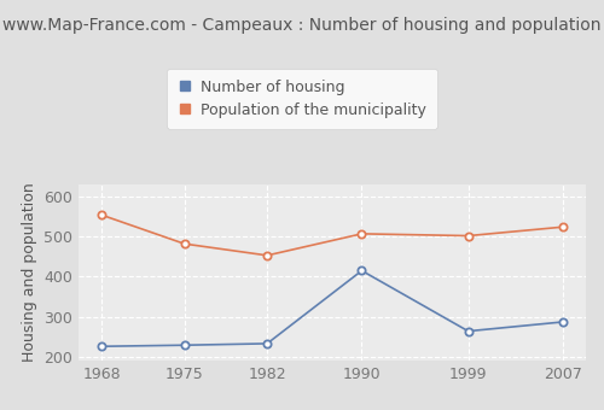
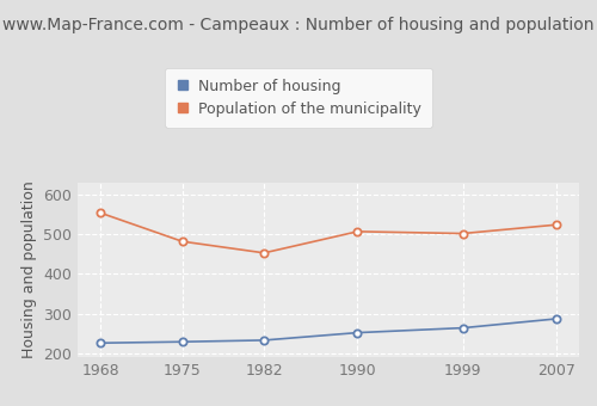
Number of housing/1990: 415 -> 252
